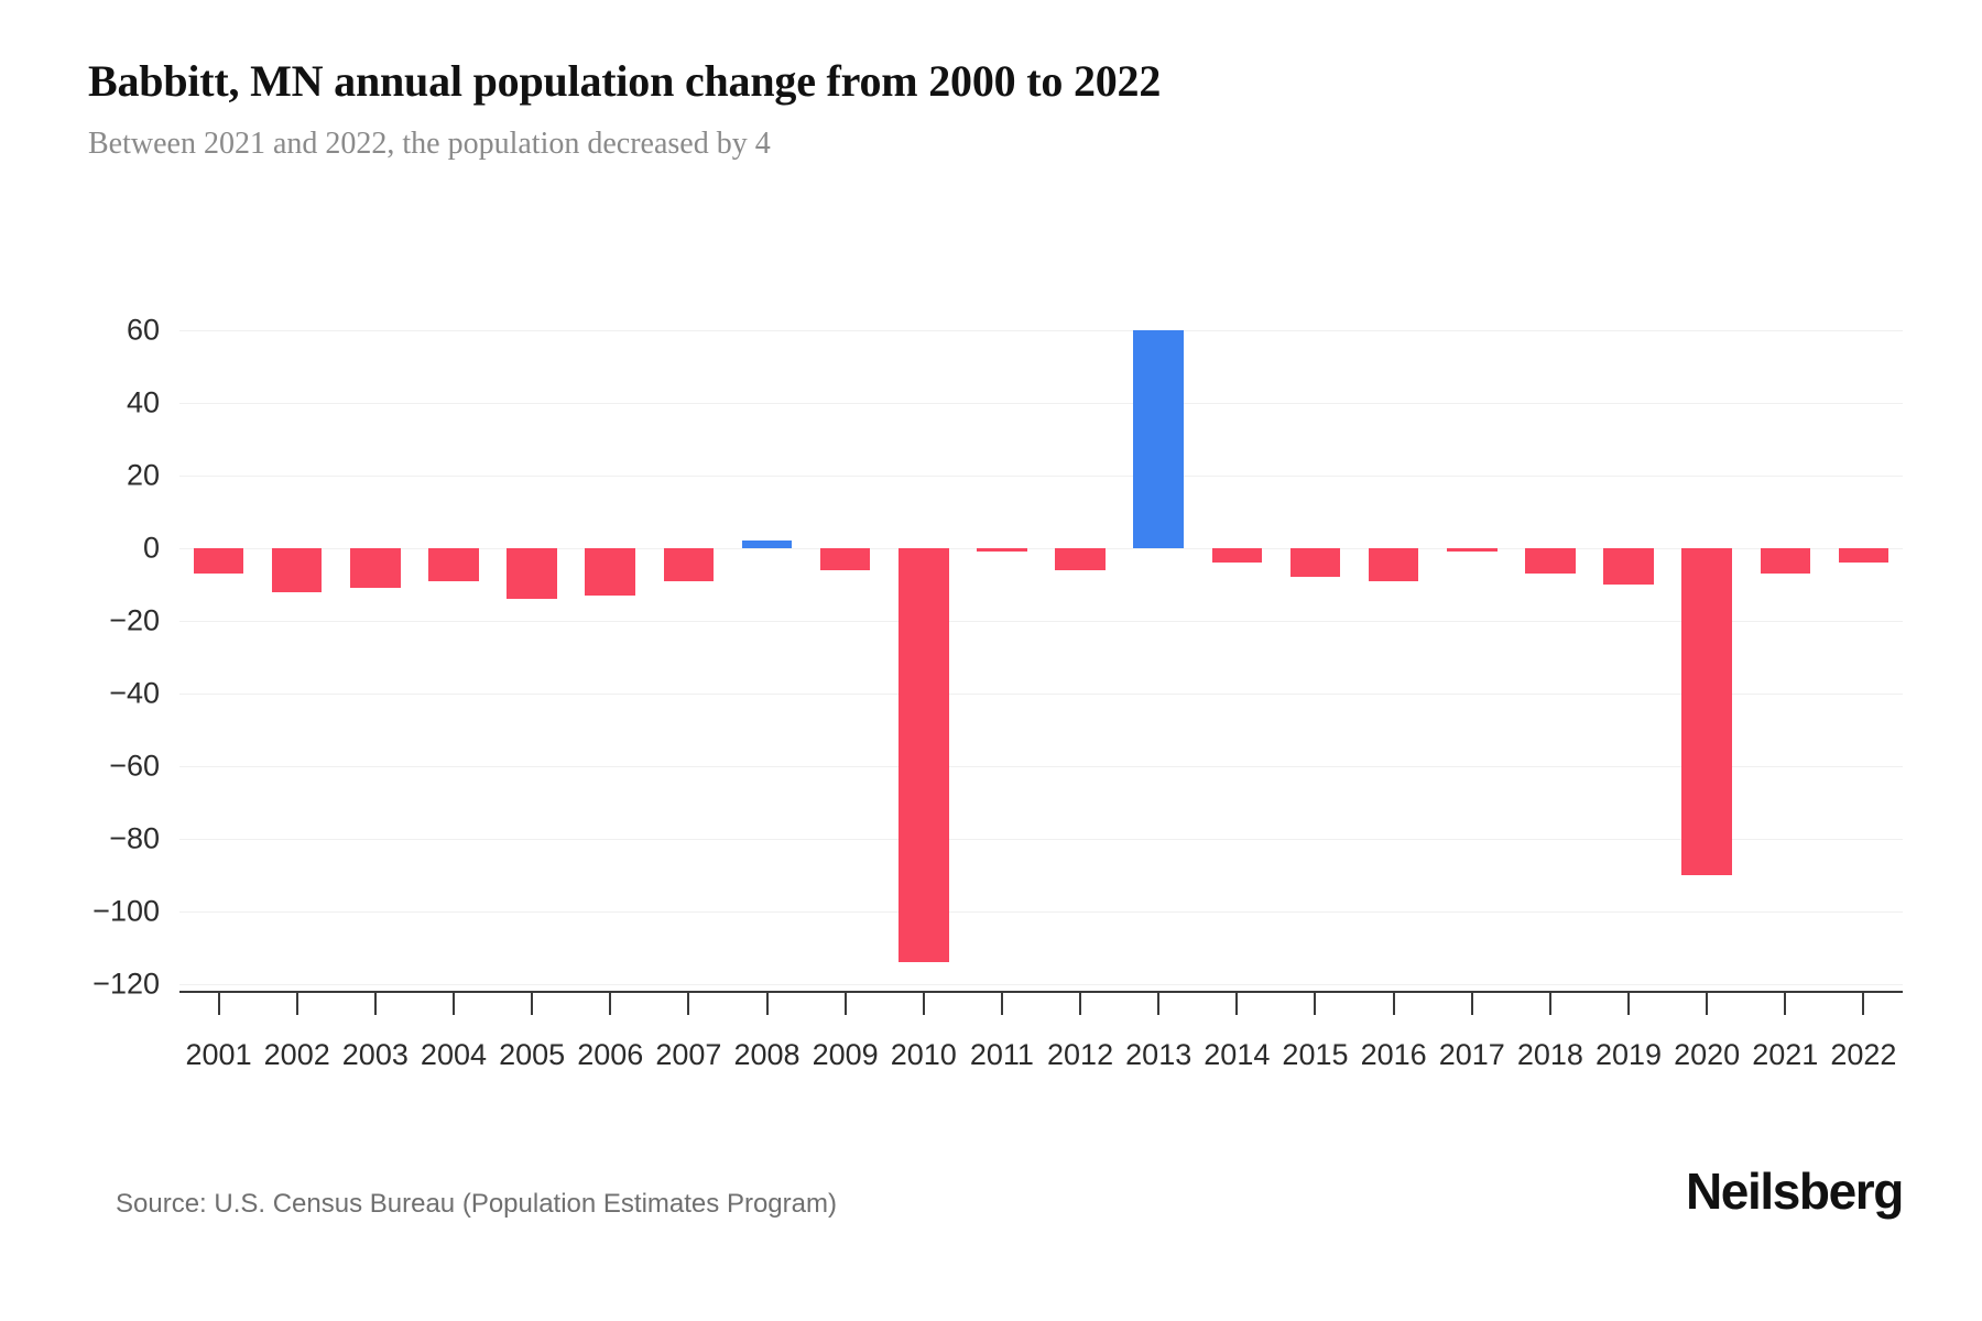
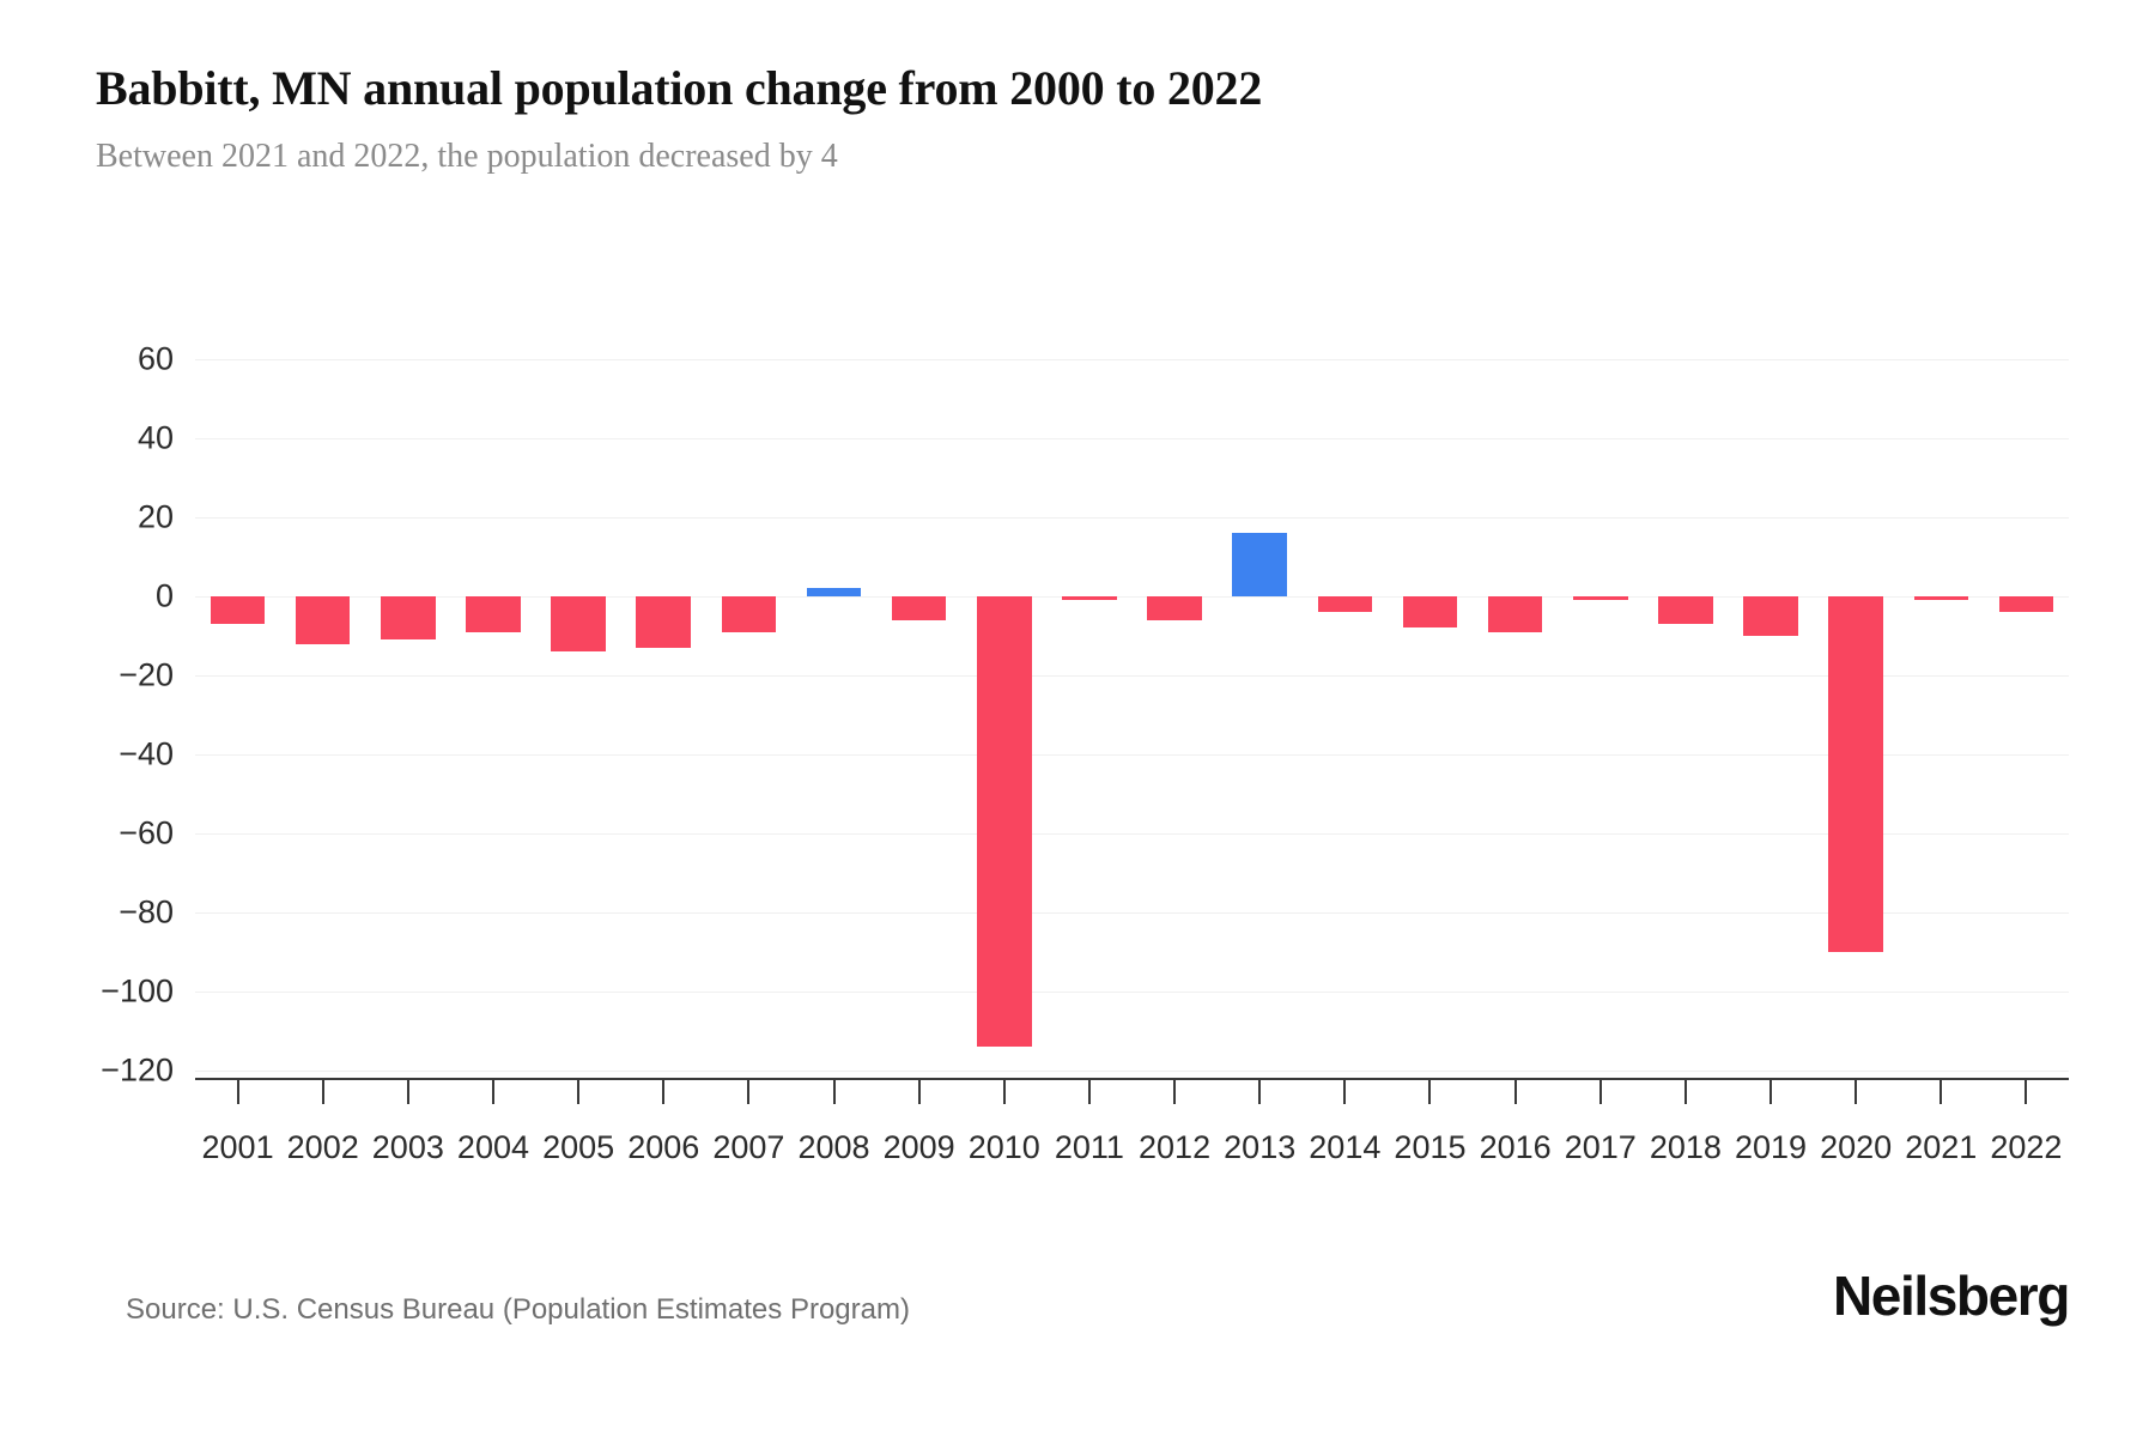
2013: 60 -> 16
2021: -7 -> -1
